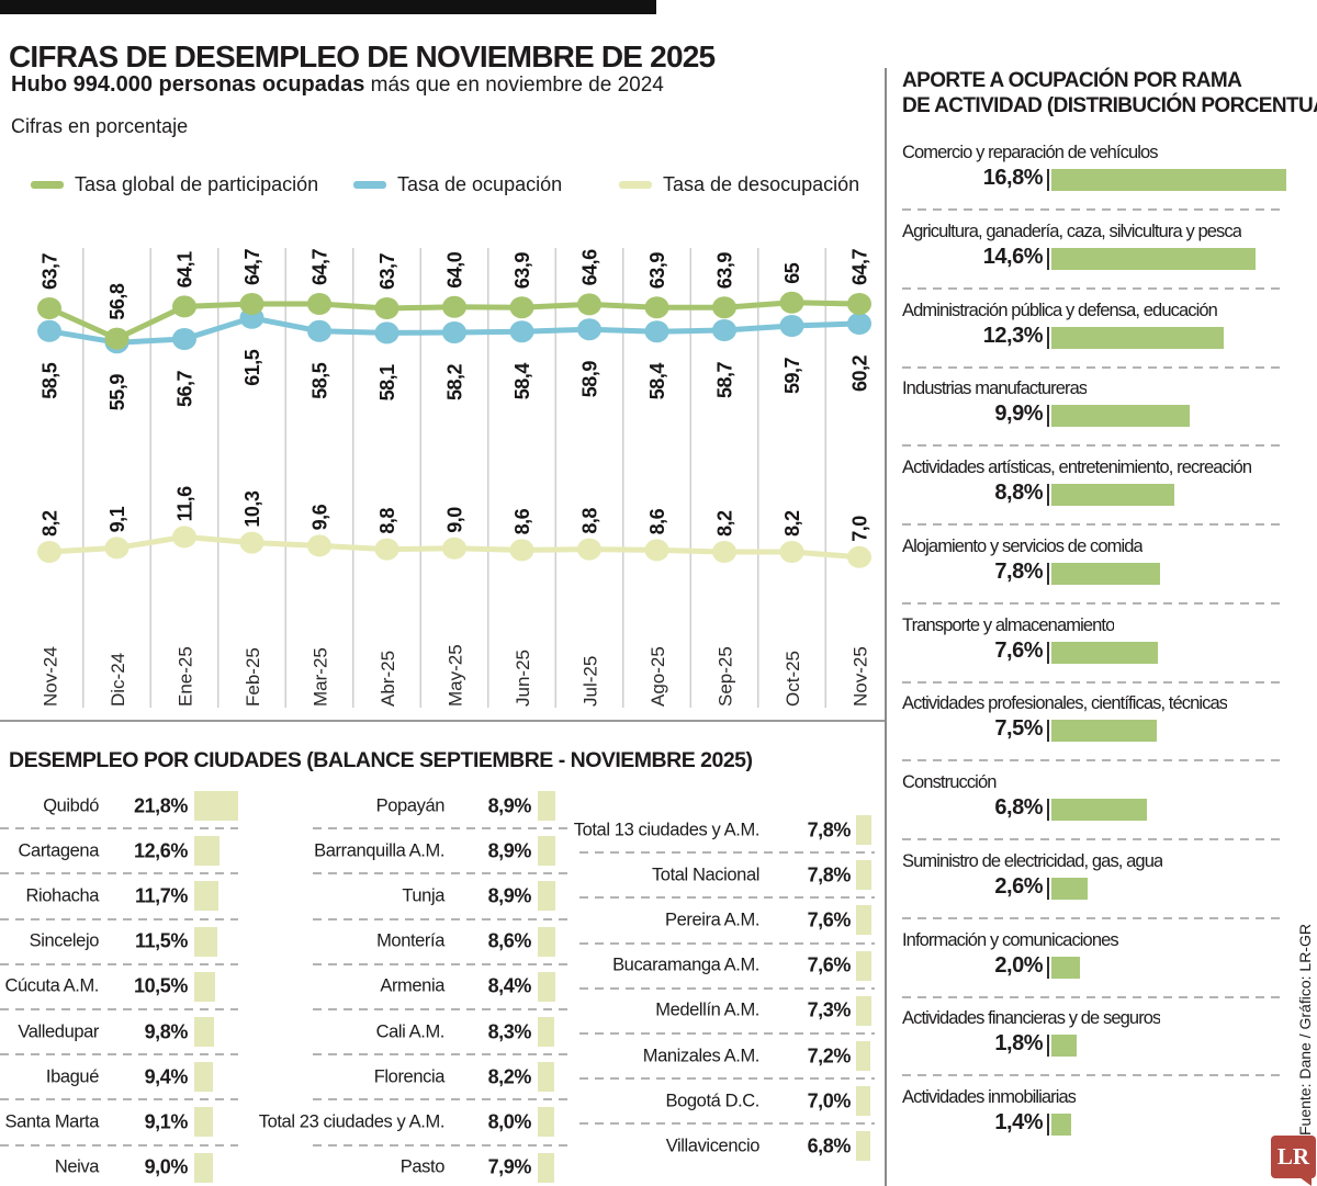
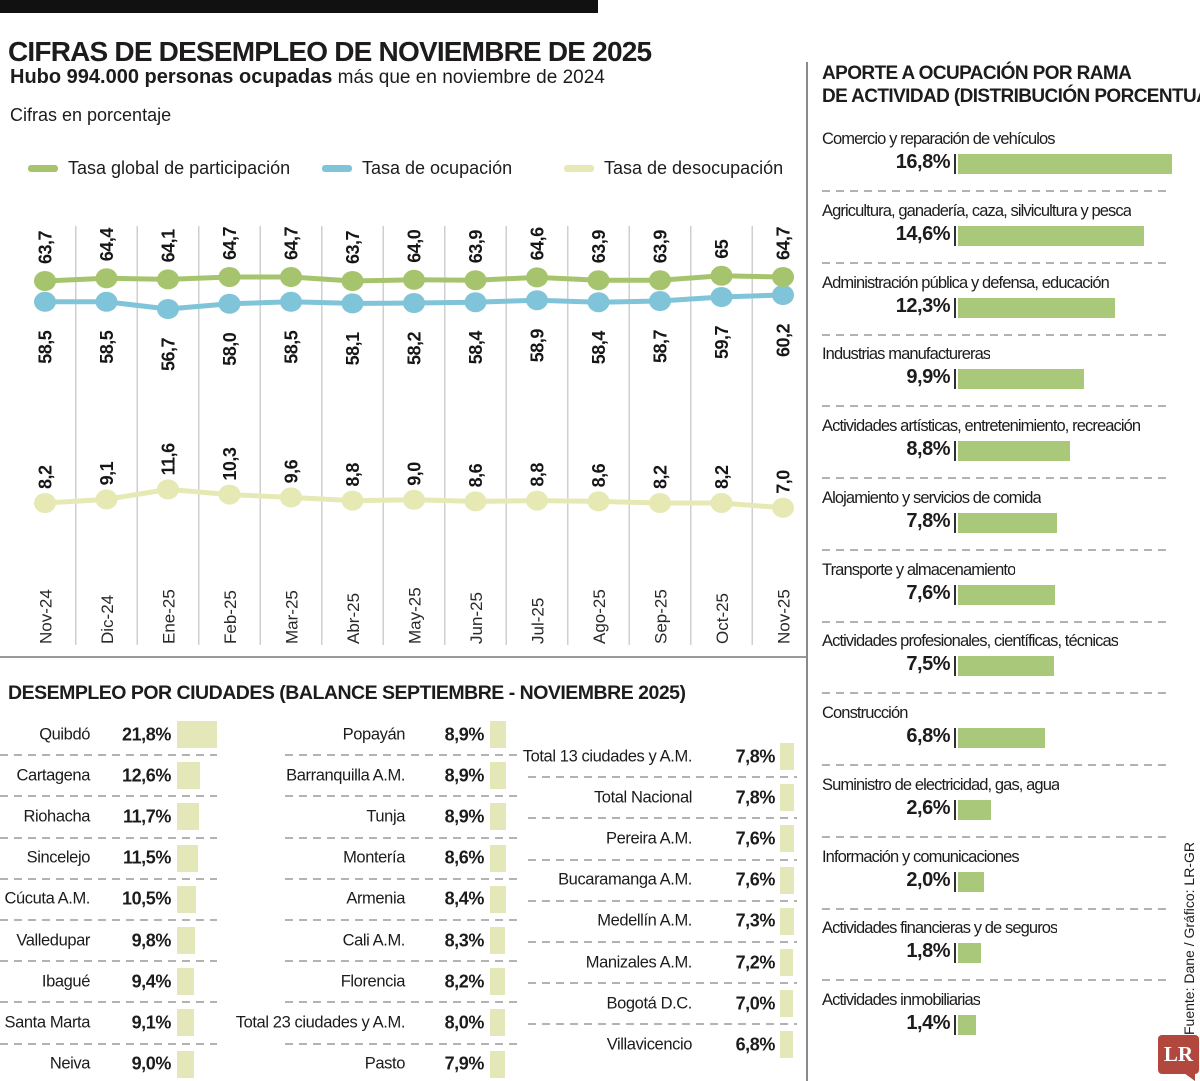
Tasa global de participación/Dic-24: 56,8 -> 64,4
Tasa de ocupación/Dic-24: 55,9 -> 58,5
Tasa de ocupación/Feb-25: 61,5 -> 58,0
